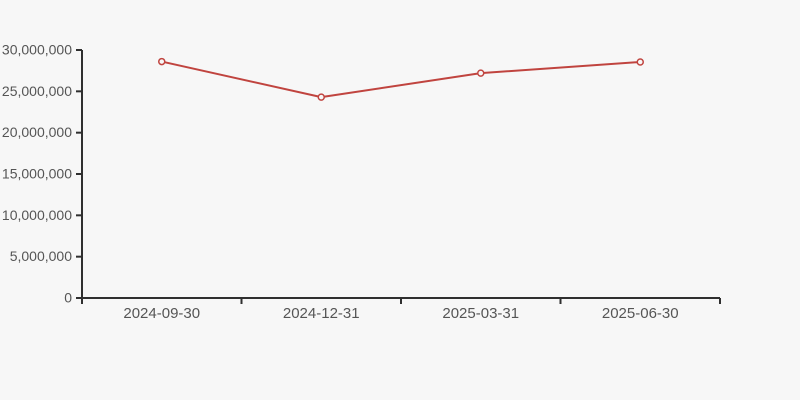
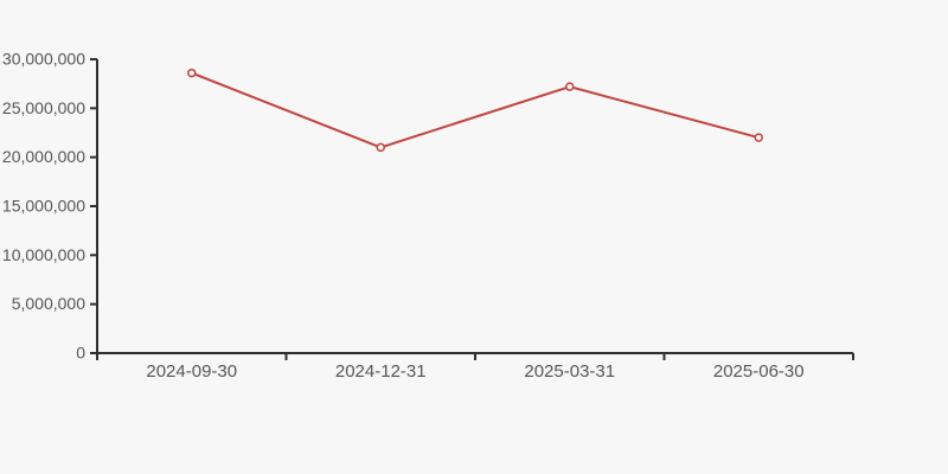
2024-12-31: 24000000 -> 21000000
2025-06-30: 29000000 -> 22000000
